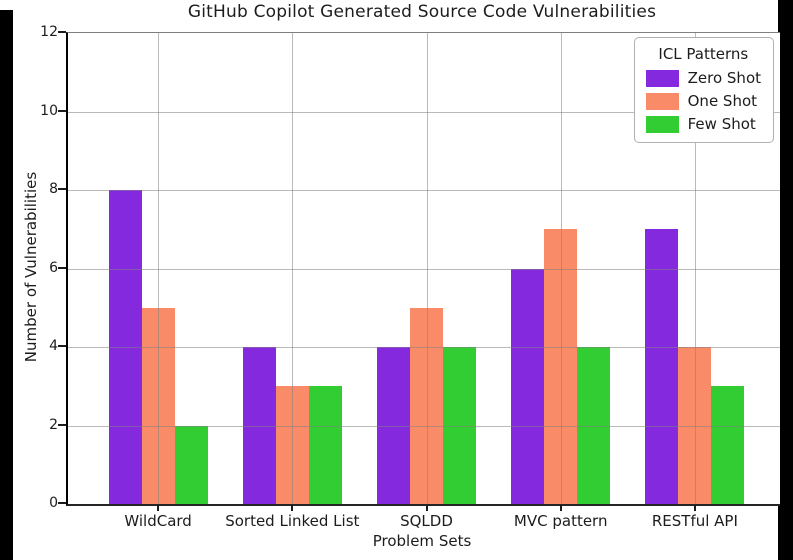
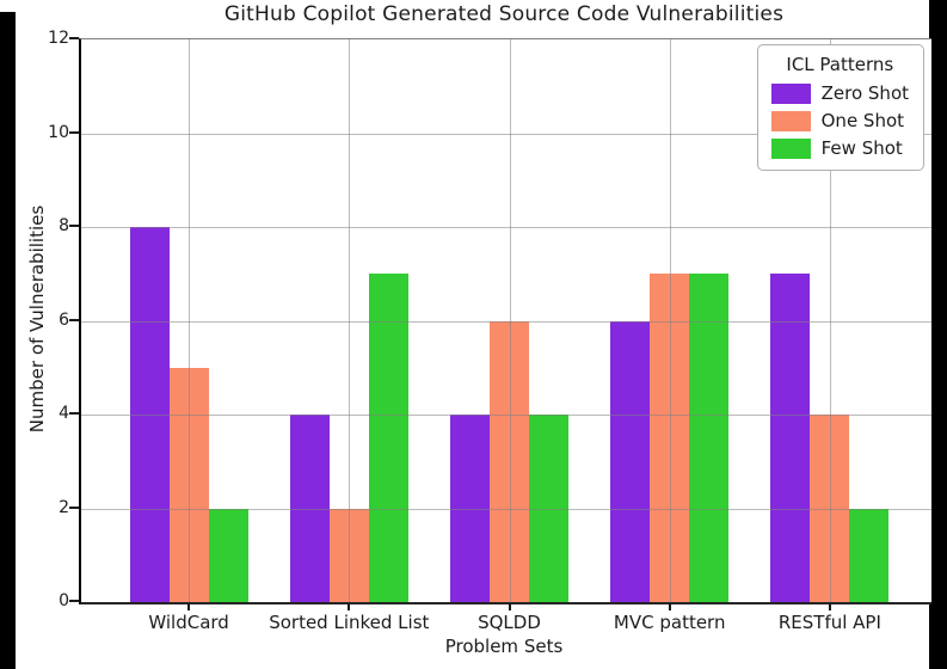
One Shot/Sorted Linked List: 3 -> 2
Few Shot/Sorted Linked List: 3 -> 7
One Shot/SQLDD: 5 -> 6
Few Shot/MVC pattern: 4 -> 7
Few Shot/RESTful API: 3 -> 2
